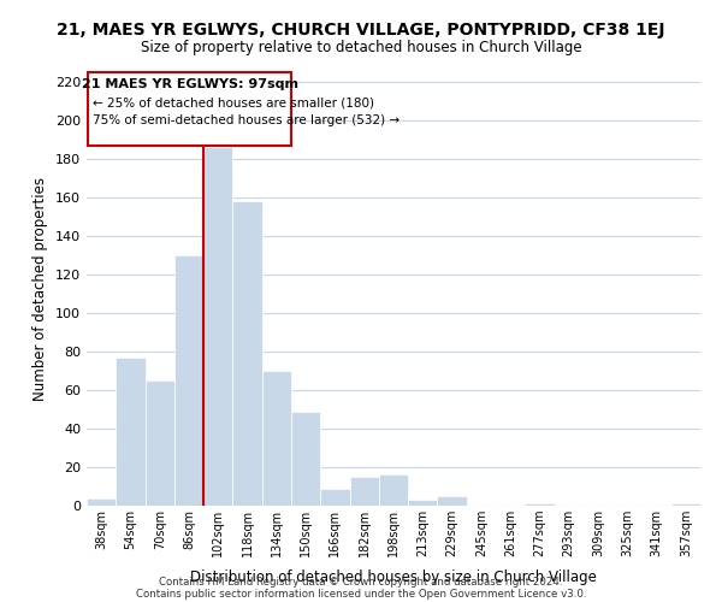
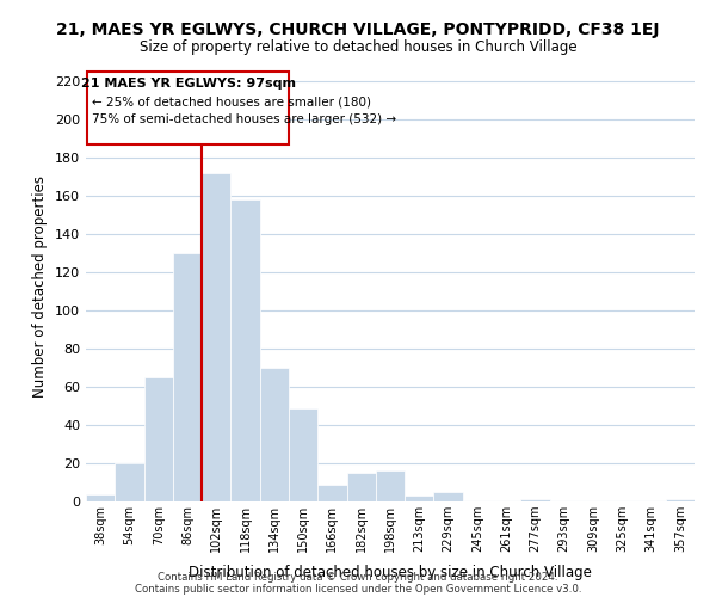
54sqm: 77 -> 20
102sqm: 186 -> 172
